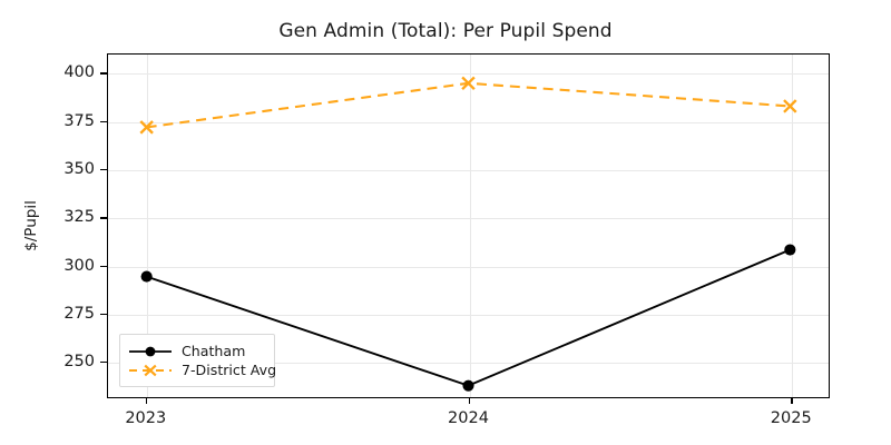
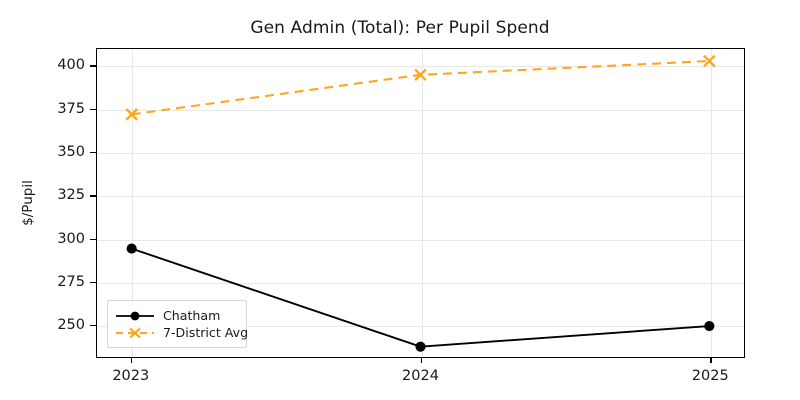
Chatham/2025: 308 -> 249
7-District Avg/2025: 383 -> 403
